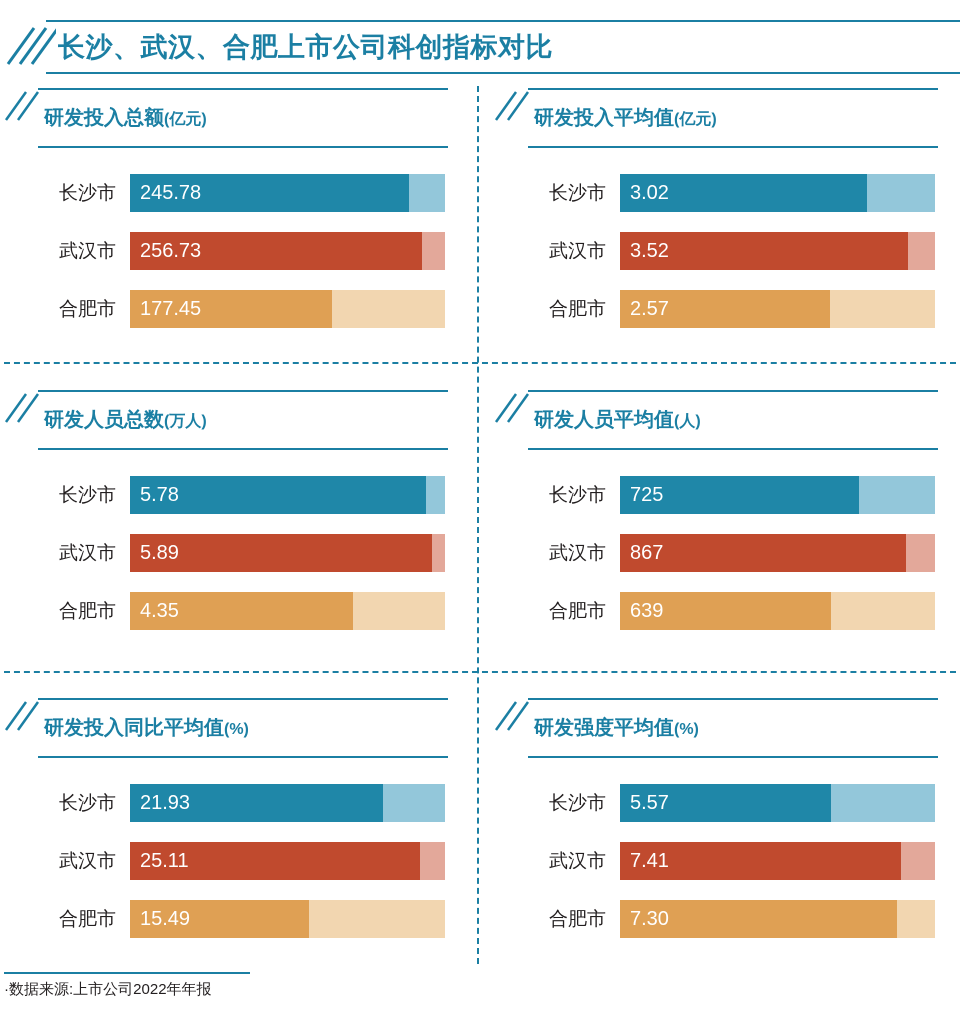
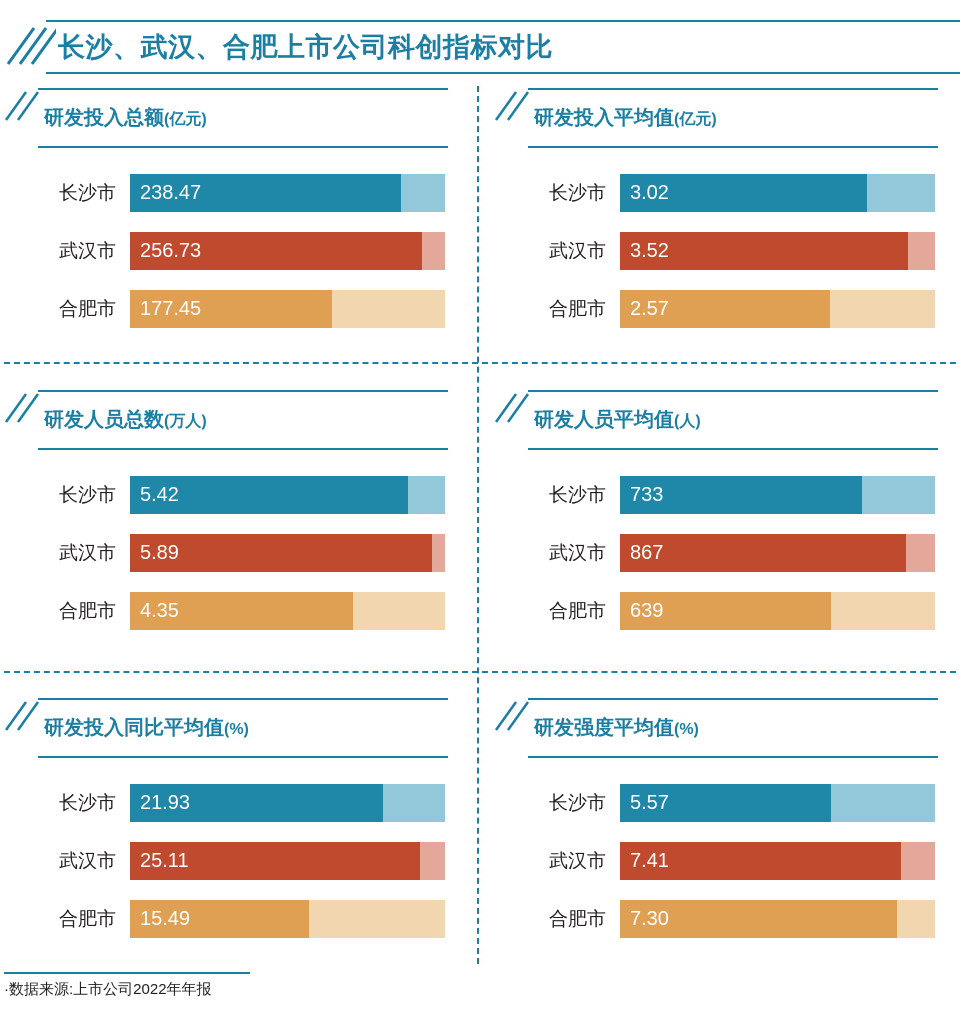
研发投入总额/长沙市: 245.78 -> 238.47
研发人员总数/长沙市: 5.78 -> 5.42
研发人员平均值/长沙市: 725 -> 733
